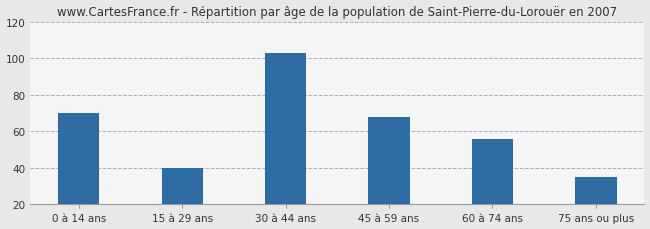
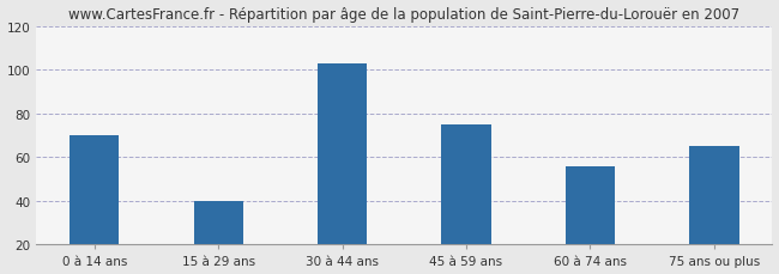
45 à 59 ans: 68 -> 75
75 ans ou plus: 35 -> 65
